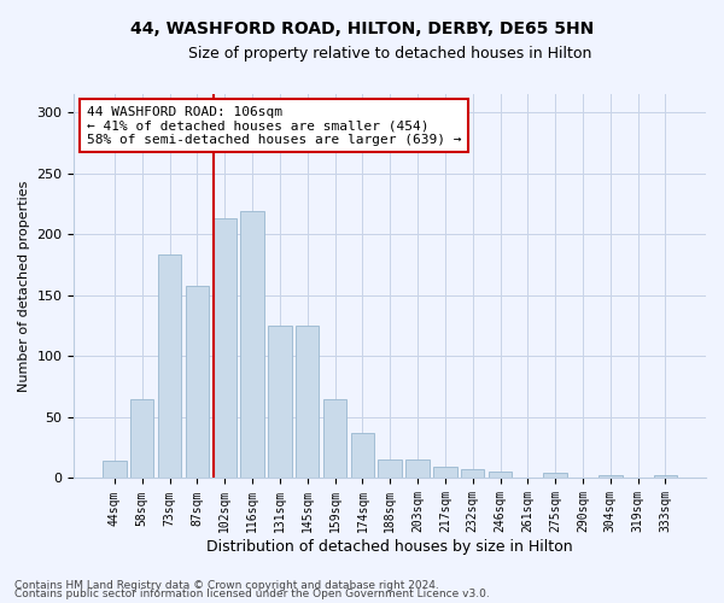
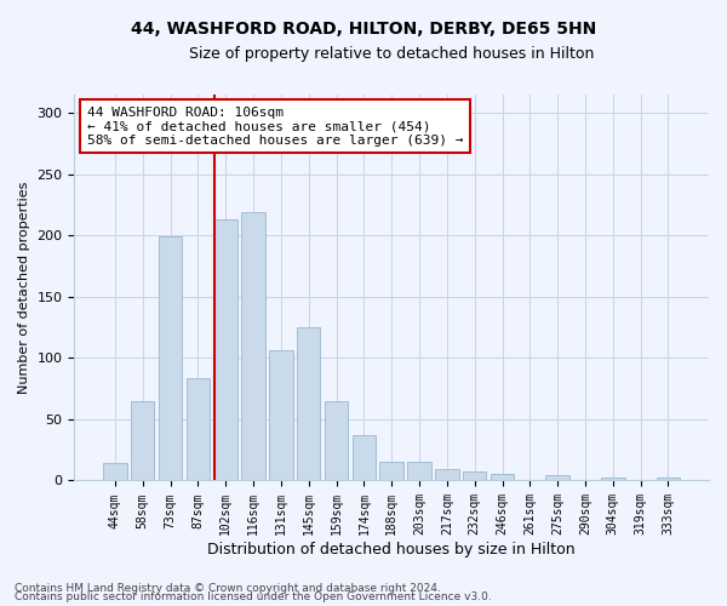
73sqm: 183 -> 199
87sqm: 158 -> 84
131sqm: 125 -> 106
